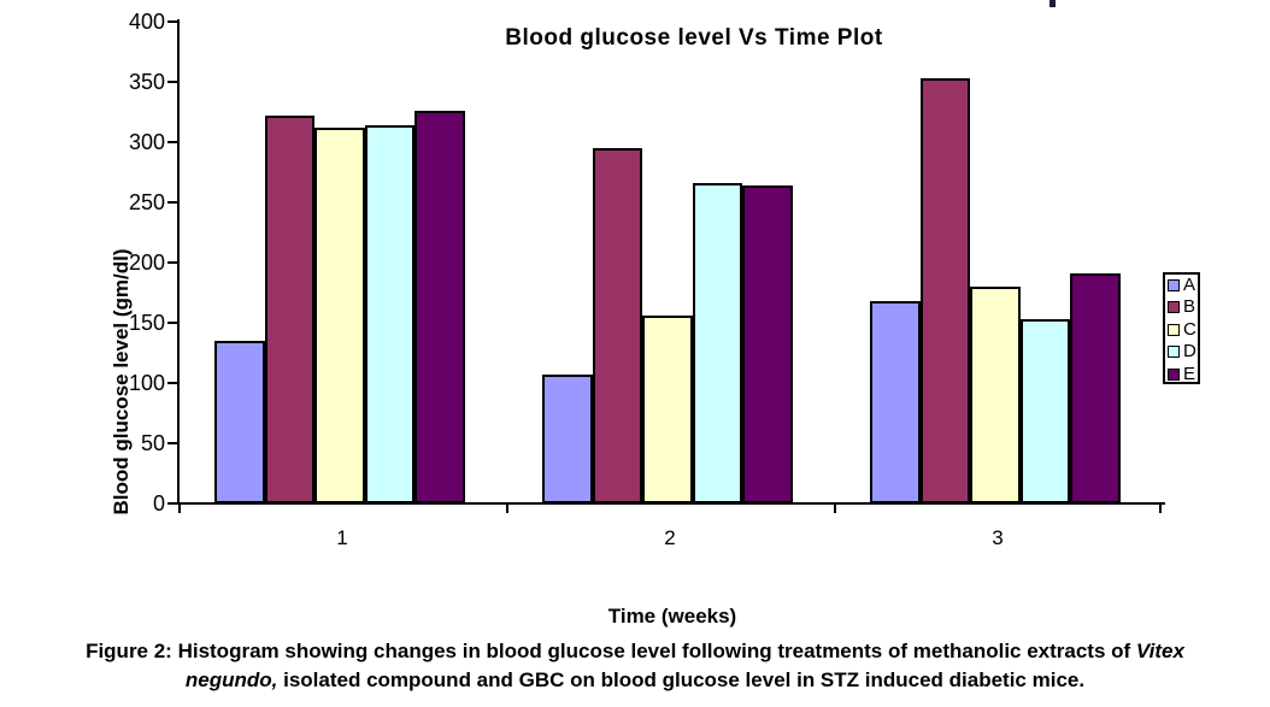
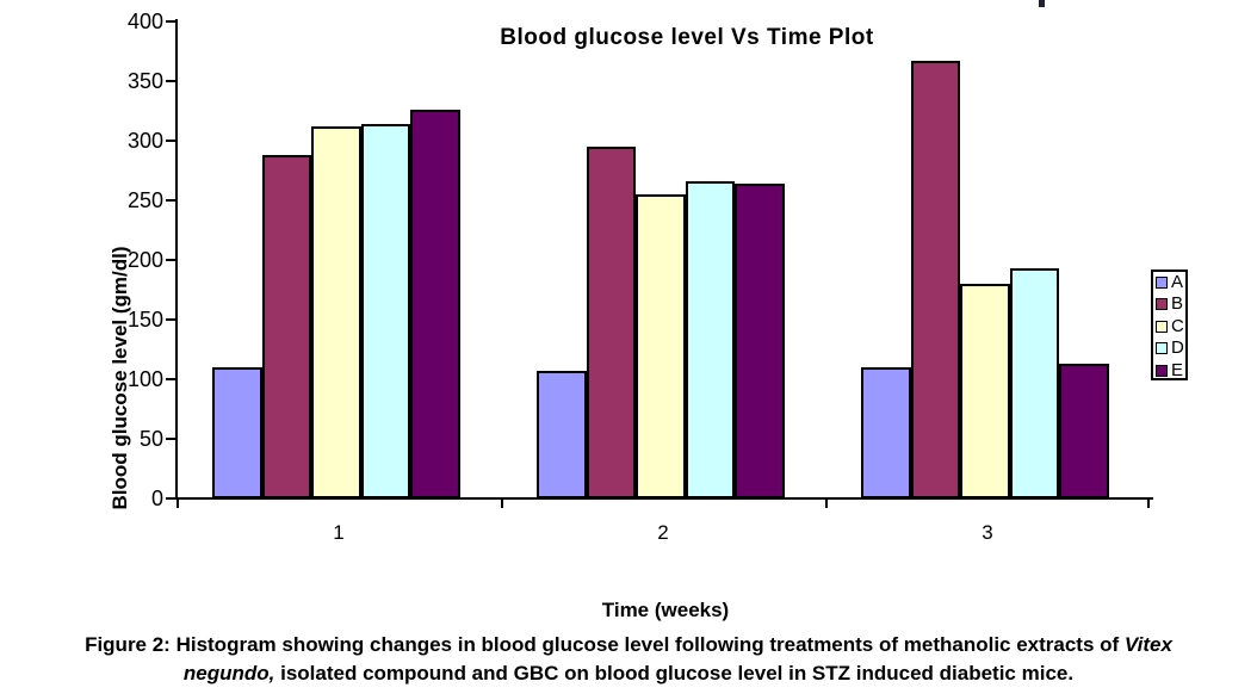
A/1: 135 -> 110
B/1: 322 -> 288
C/2: 156 -> 255
A/3: 168 -> 110
B/3: 353 -> 367
D/3: 153 -> 193
E/3: 191 -> 113
